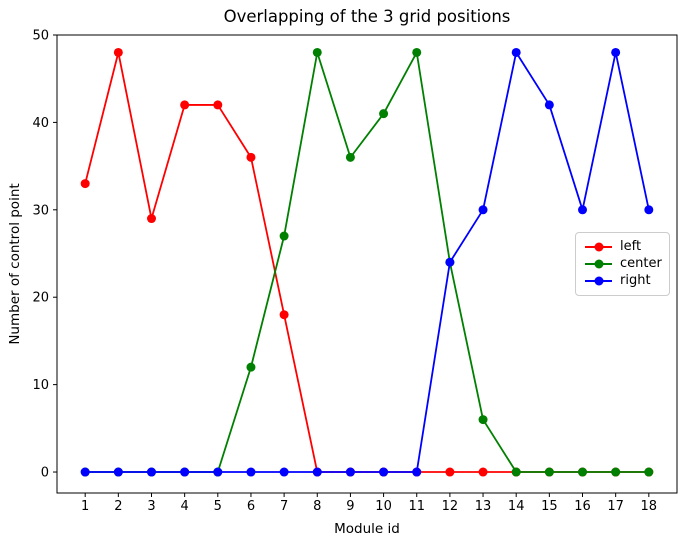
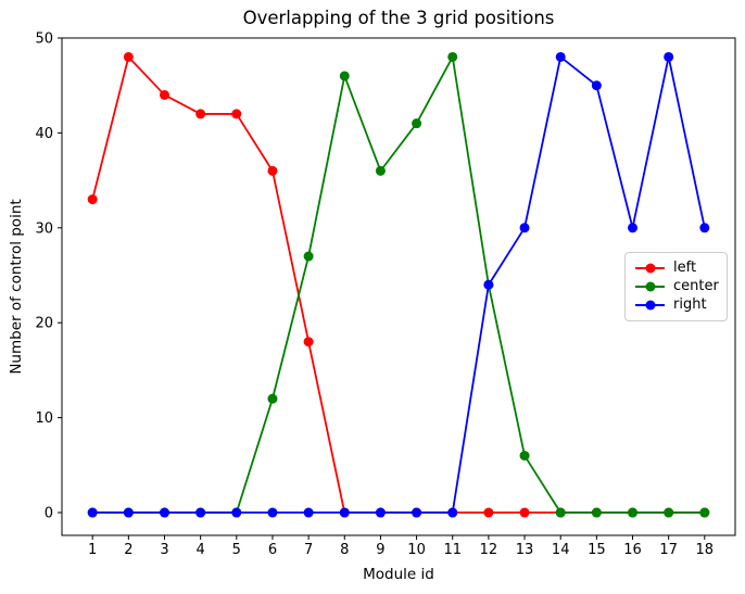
left/3: 29 -> 44
center/8: 48 -> 46
right/15: 42 -> 45
